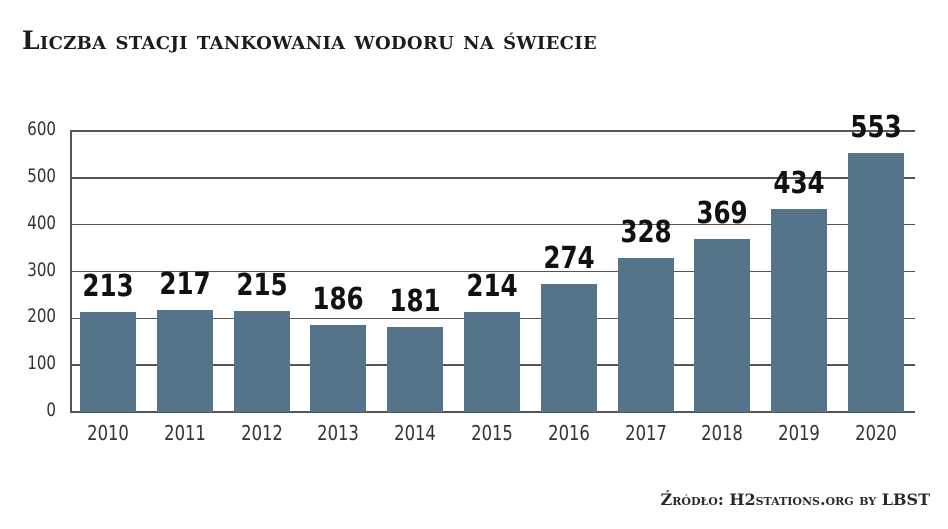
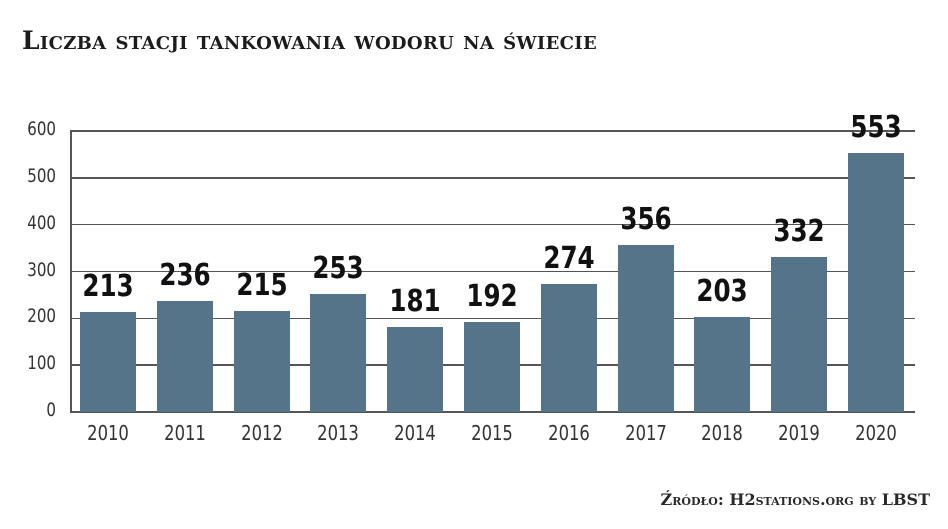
2011: 217 -> 236
2013: 186 -> 253
2015: 214 -> 192
2017: 328 -> 356
2018: 369 -> 203
2019: 434 -> 332
